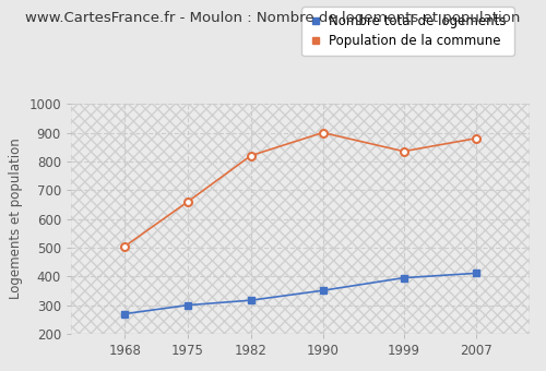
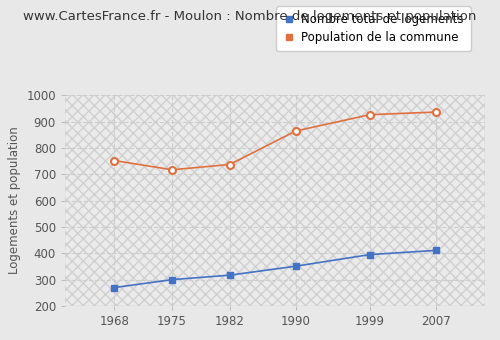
Population de la commune/1968: 505 -> 752
Population de la commune/1975: 660 -> 717
Population de la commune/1982: 820 -> 737
Population de la commune/1990: 900 -> 864
Population de la commune/1999: 835 -> 926
Population de la commune/2007: 880 -> 936
